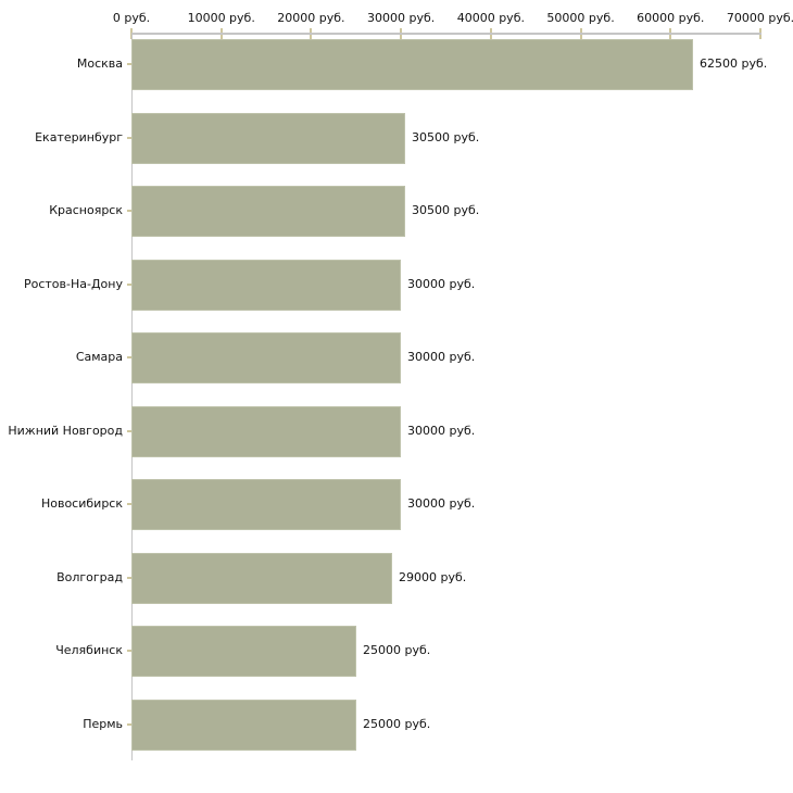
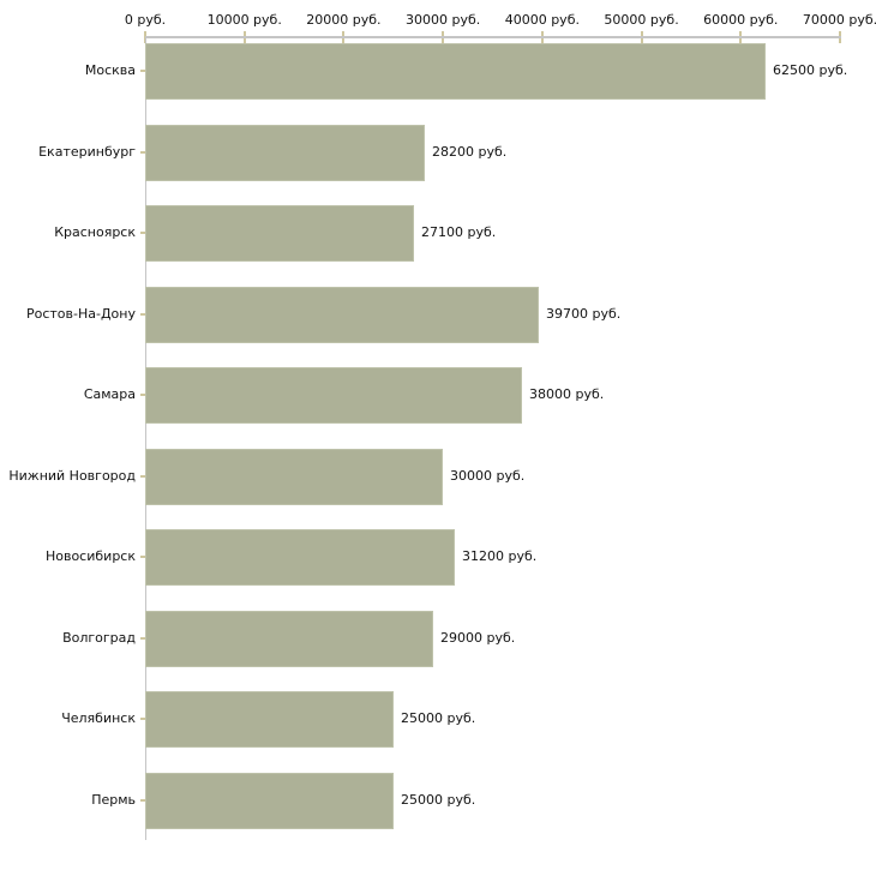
Екатеринбург: 30500 -> 28200
Красноярск: 30500 -> 27100
Ростов-На-Дону: 30000 -> 39700
Самара: 30000 -> 38000
Новосибирск: 30000 -> 31200
